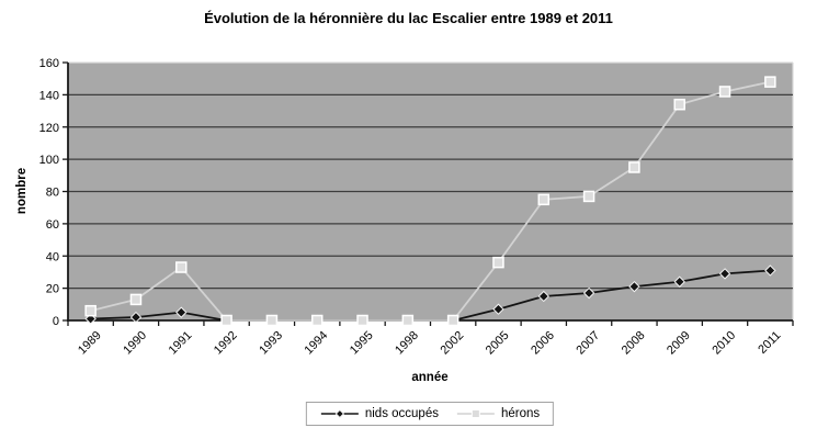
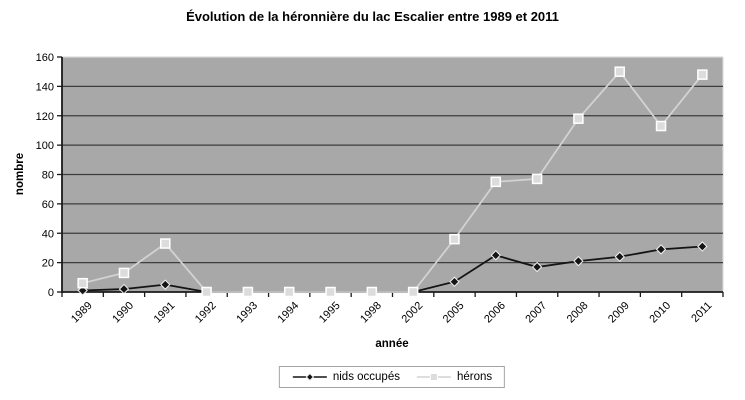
nids occupés/2006: 15 -> 25
hérons/2008: 95 -> 118
hérons/2009: 134 -> 150
hérons/2010: 142 -> 113
